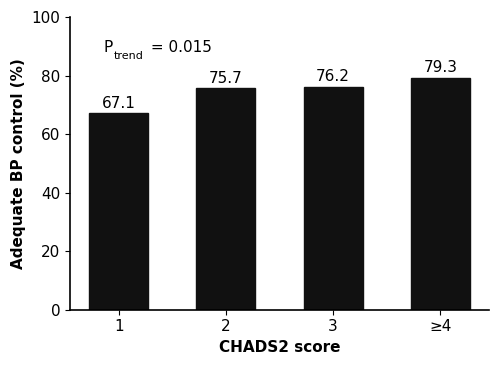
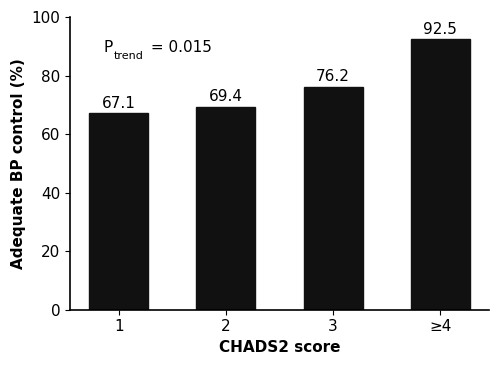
2: 75.7 -> 69.4
≥4: 79.3 -> 92.5
